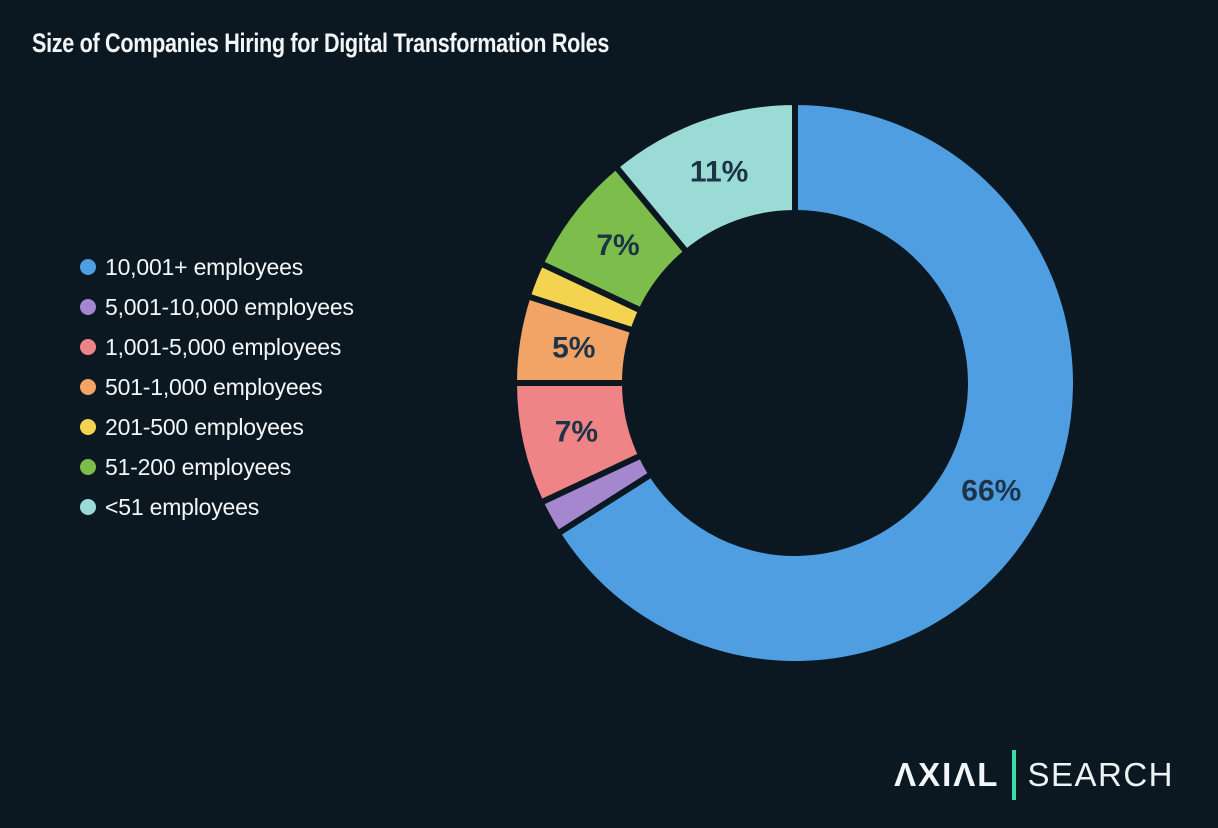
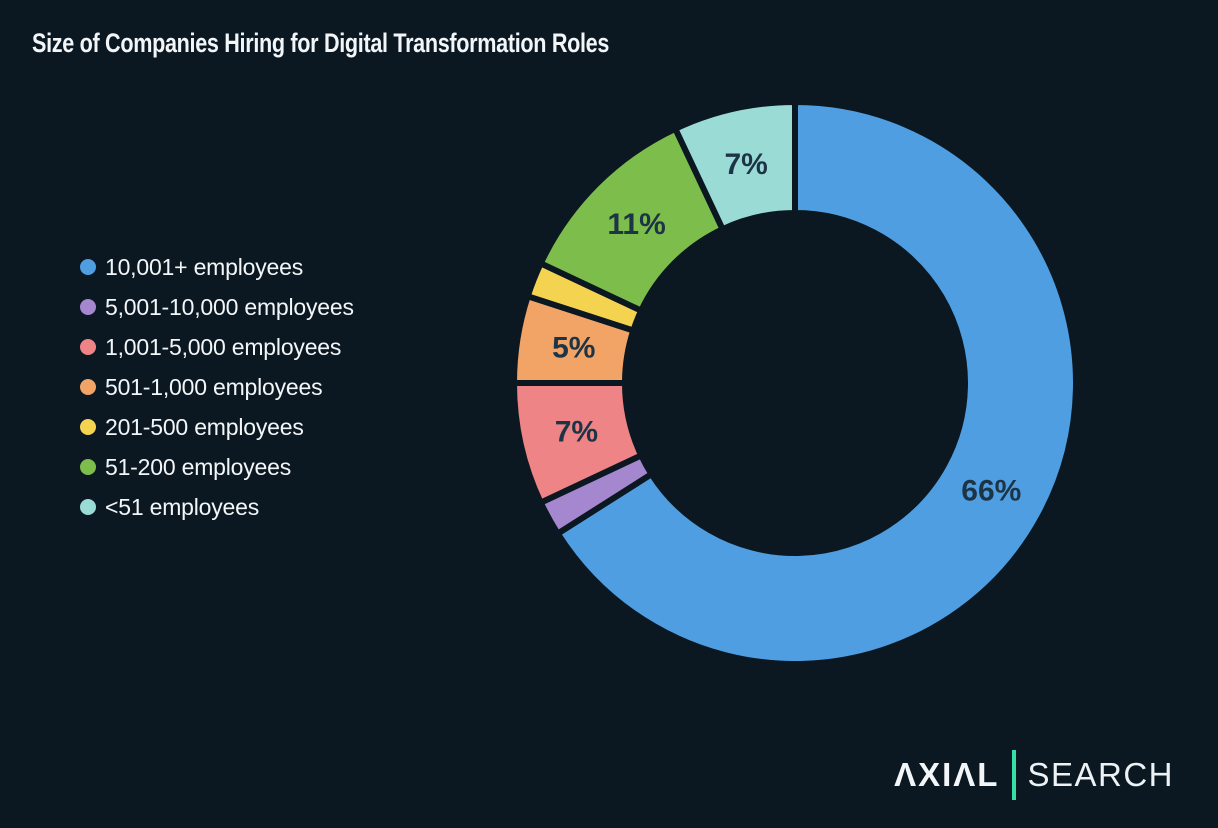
51-200 employees: 7% -> 11%
<51 employees: 11% -> 7%
